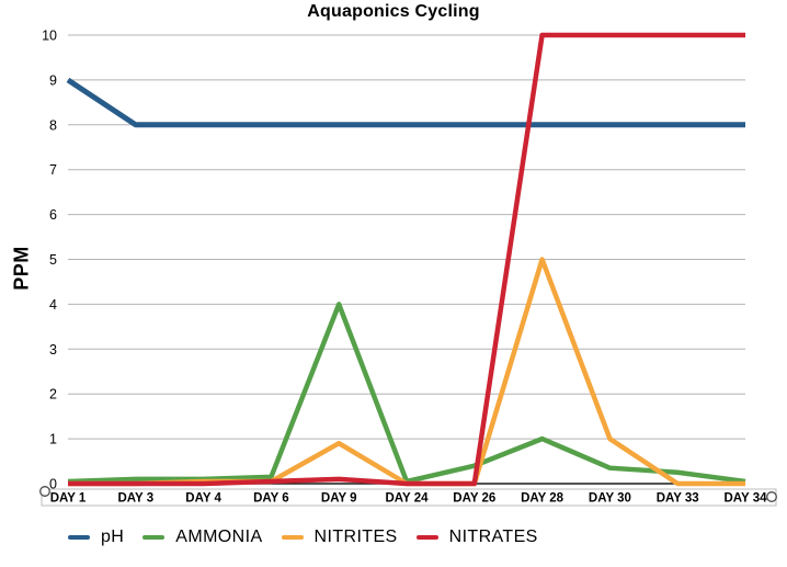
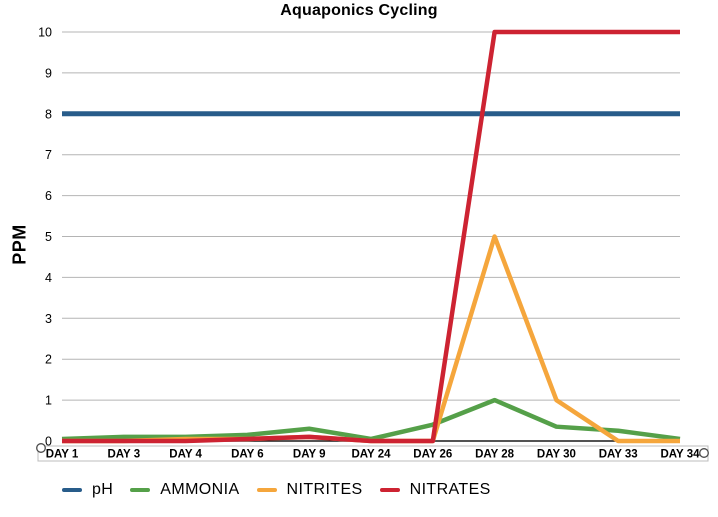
pH/DAY 1: 9 -> 8
AMMONIA/DAY 9: 4.0 -> 0.3
NITRITES/DAY 9: 0.9 -> 0.1
